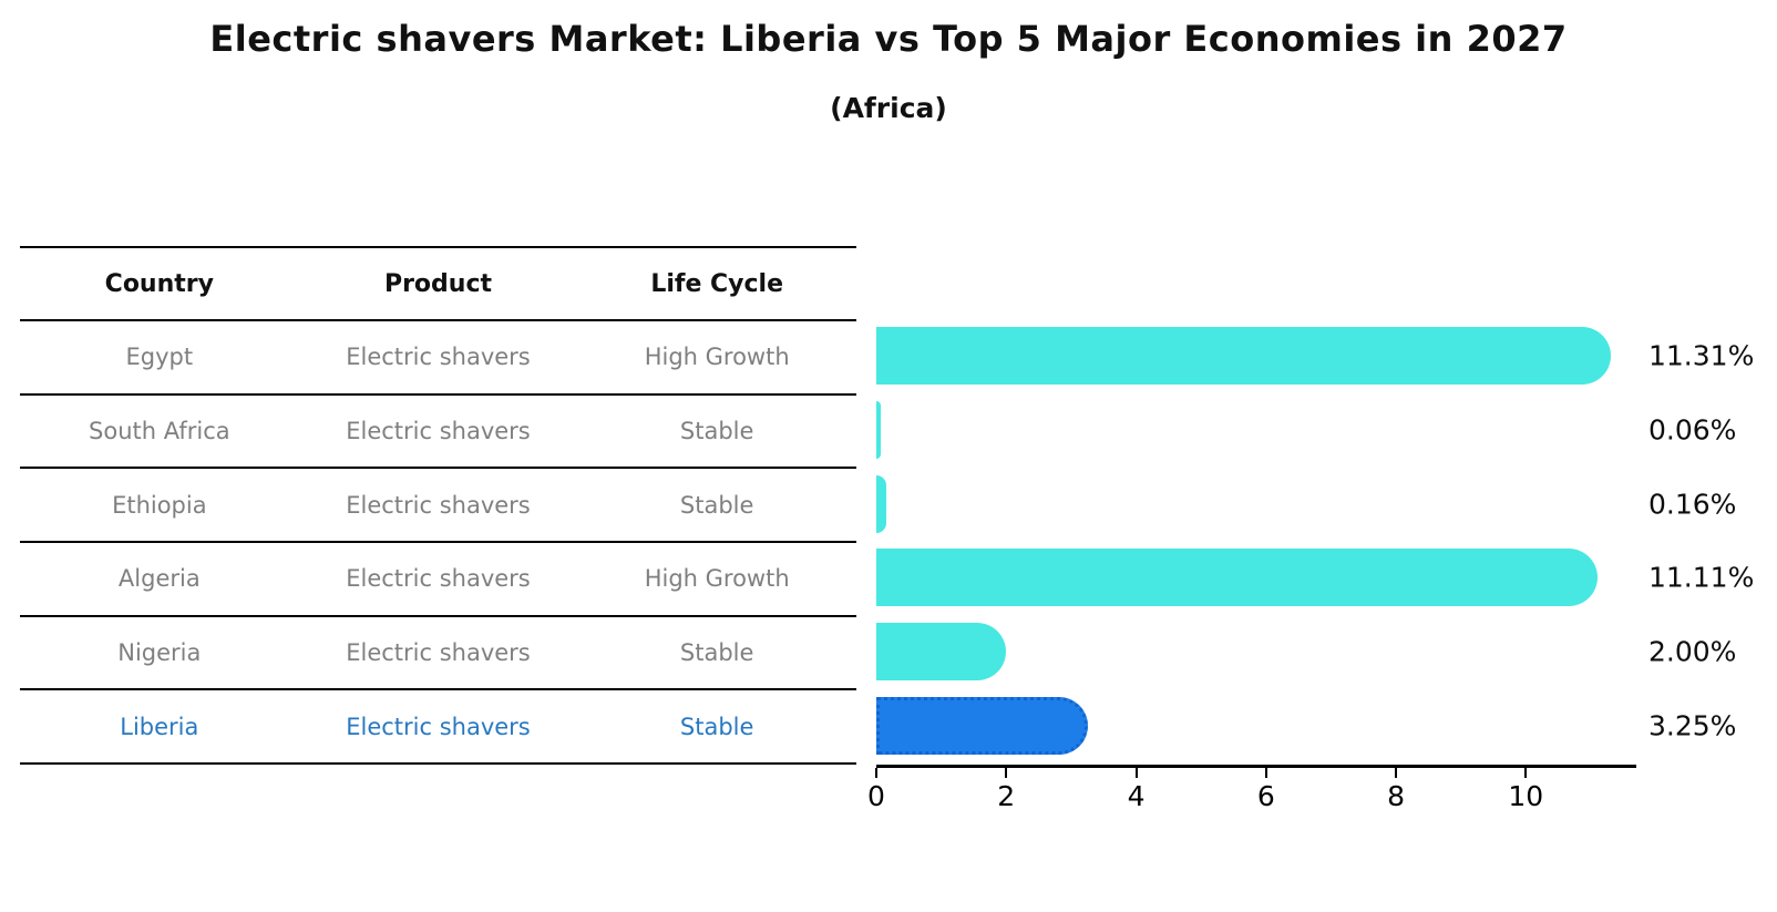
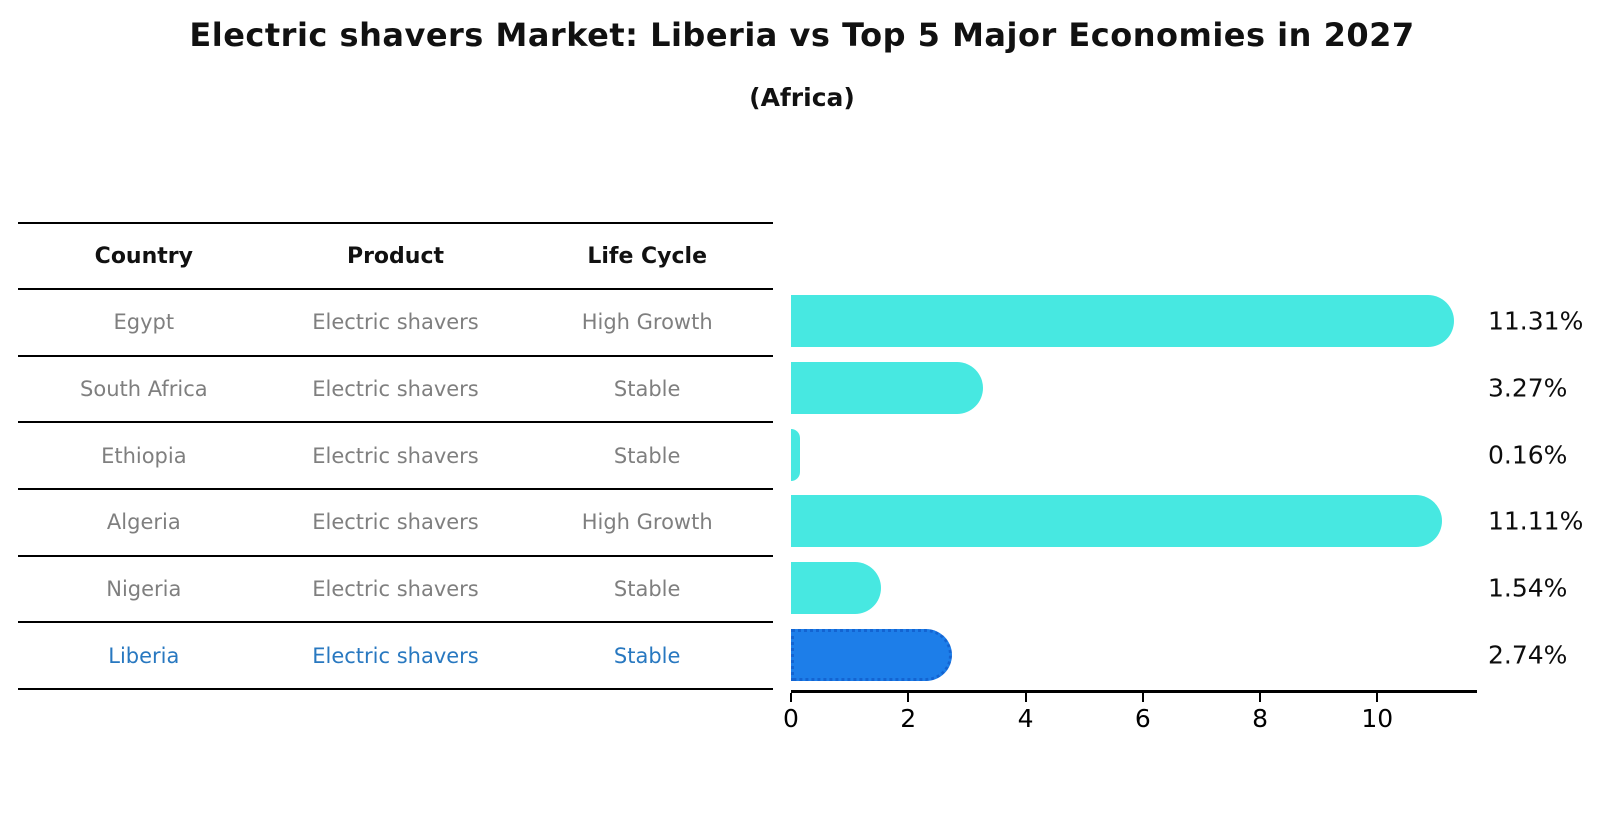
South Africa: 0.06% -> 3.27%
Nigeria: 2.00% -> 1.54%
Liberia: 3.25% -> 2.74%
